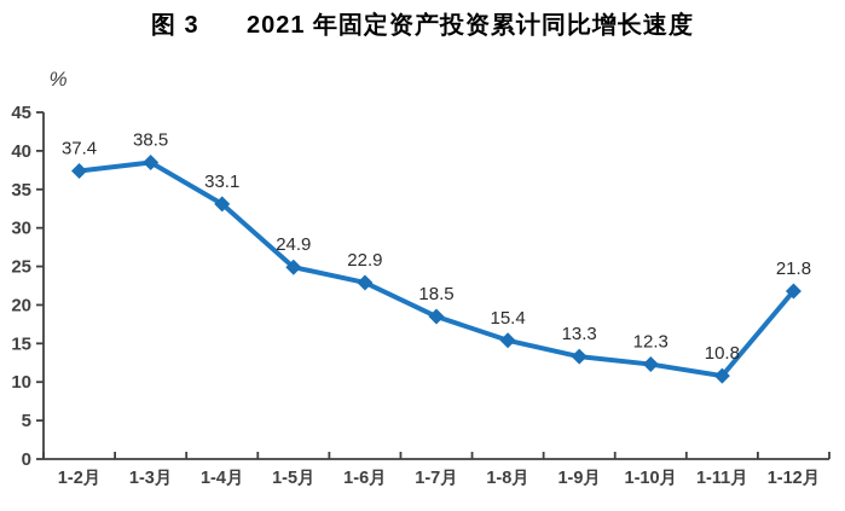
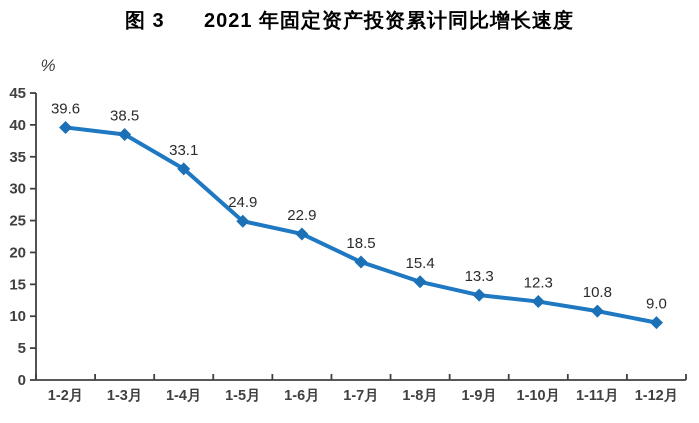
1-2月: 37.4 -> 39.6
1-12月: 21.8 -> 9.0
